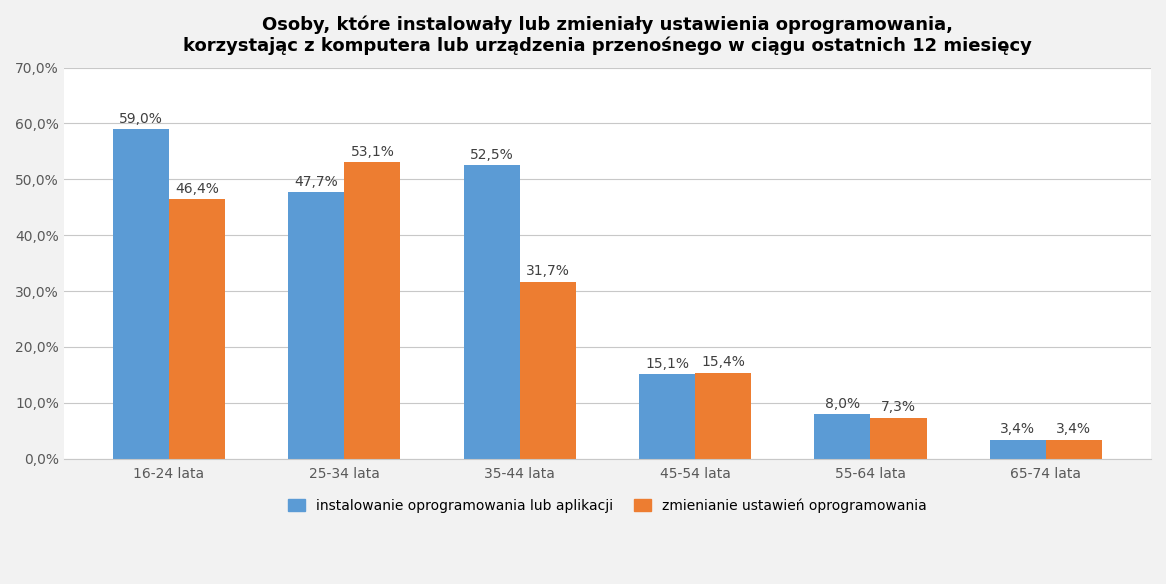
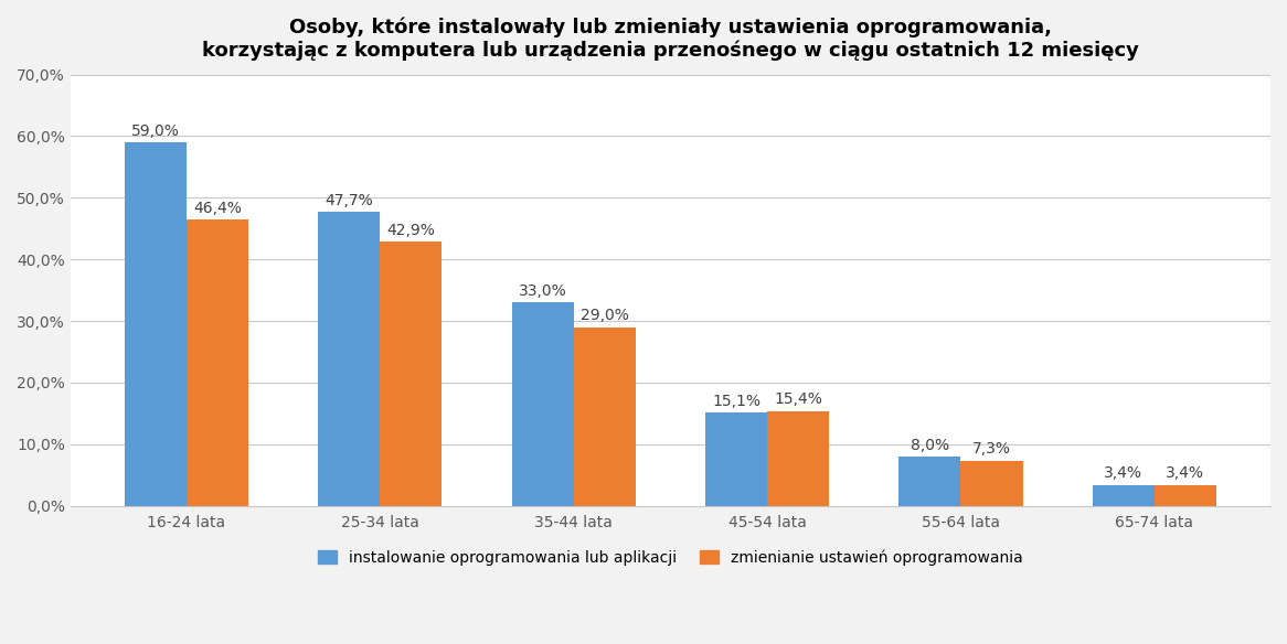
zmienianie ustawień oprogramowania/25-34 lata: 53,1% -> 42,9%
instalowanie oprogramowania lub aplikacji/35-44 lata: 52,5% -> 33,0%
zmienianie ustawień oprogramowania/35-44 lata: 31,7% -> 29,0%
